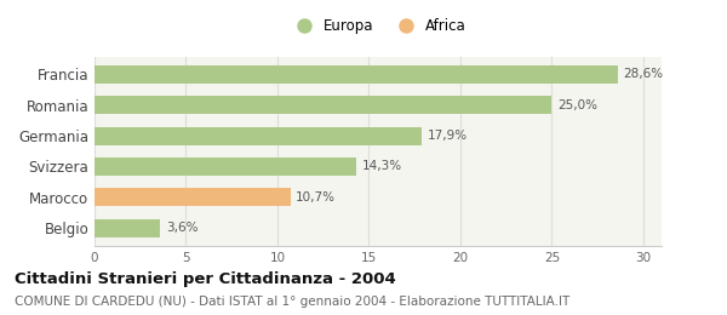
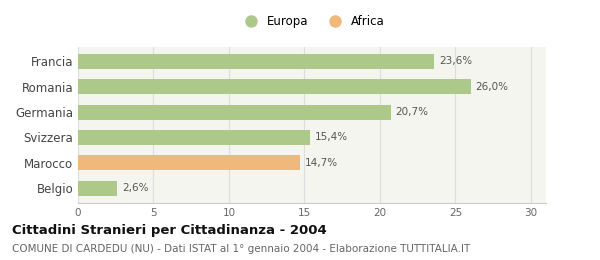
Francia: 28,6% -> 23,6%
Romania: 25,0% -> 26,0%
Germania: 17,9% -> 20,7%
Svizzera: 14,3% -> 15,4%
Marocco: 10,7% -> 14,7%
Belgio: 3,6% -> 2,6%
